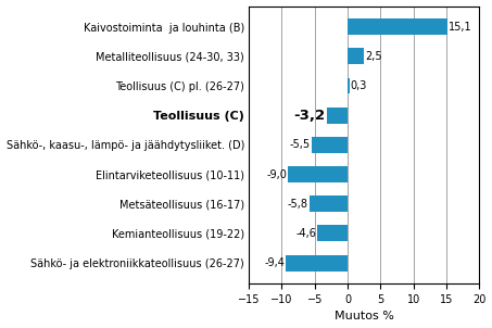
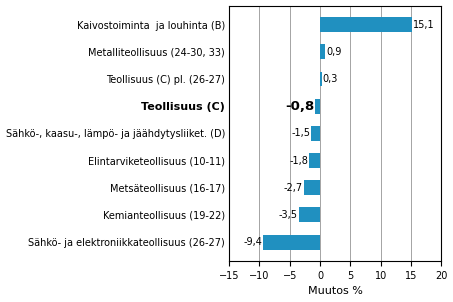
Metalliteollisuus (24-30, 33): 2,5 -> 0,9
Teollisuus (C): -3,2 -> -0,8
Sähkö-, kaasu-, lämpö- ja jäähdytysliiket. (D): -5,5 -> -1,5
Elintarviketeollisuus (10-11): -9,0 -> -1,8
Metsäteollisuus (16-17): -5,8 -> -2,7
Kemianteollisuus (19-22): -4,6 -> -3,5
